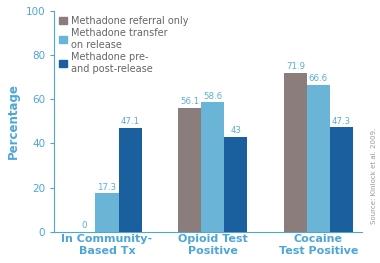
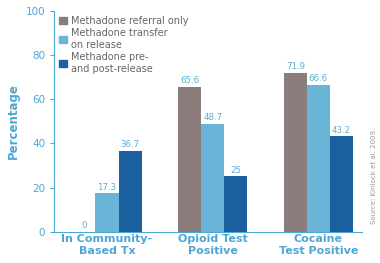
Methadone pre- and post-release/In Community- Based Tx: 47.1 -> 36.7
Methadone referral only/Opioid Test Positive: 56.1 -> 65.6
Methadone transfer on release/Opioid Test Positive: 58.6 -> 48.7
Methadone pre- and post-release/Opioid Test Positive: 43 -> 25
Methadone pre- and post-release/Cocaine Test Positive: 47.3 -> 43.2
